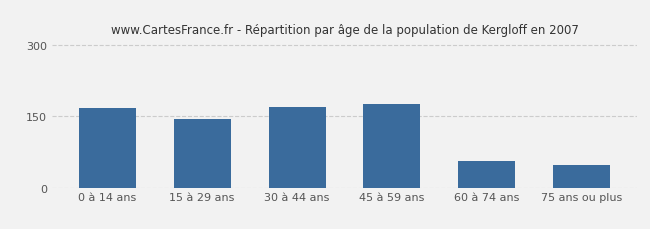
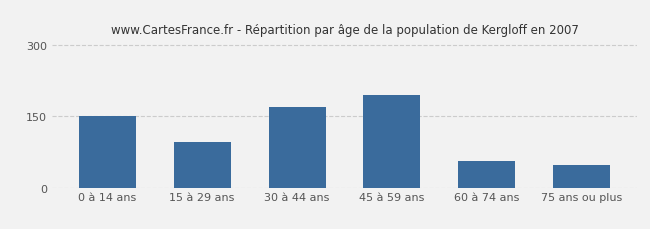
0 à 14 ans: 167 -> 150
15 à 29 ans: 144 -> 95
45 à 59 ans: 176 -> 195
